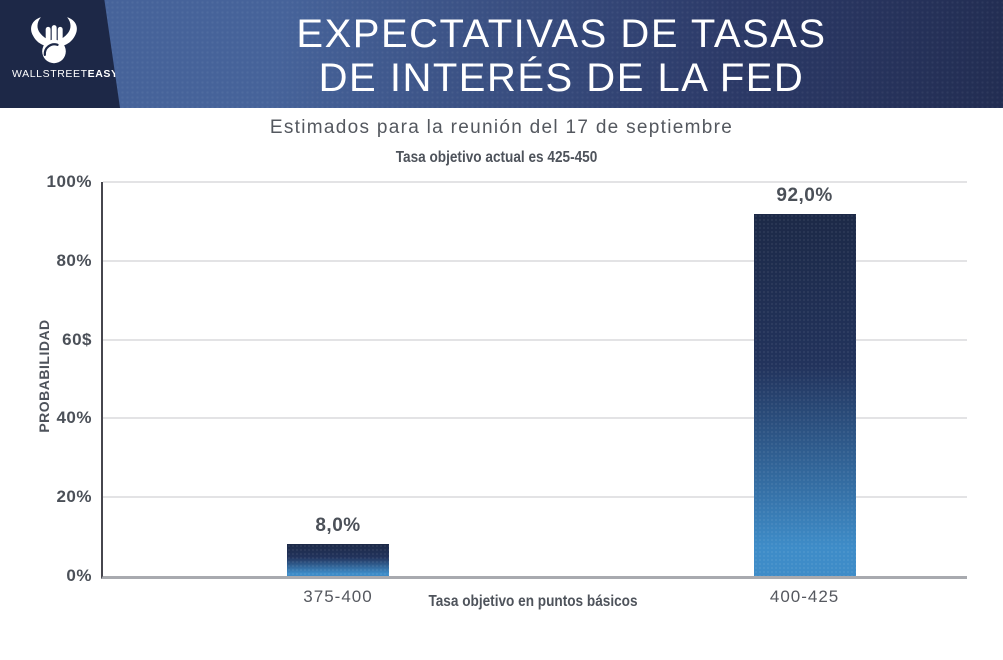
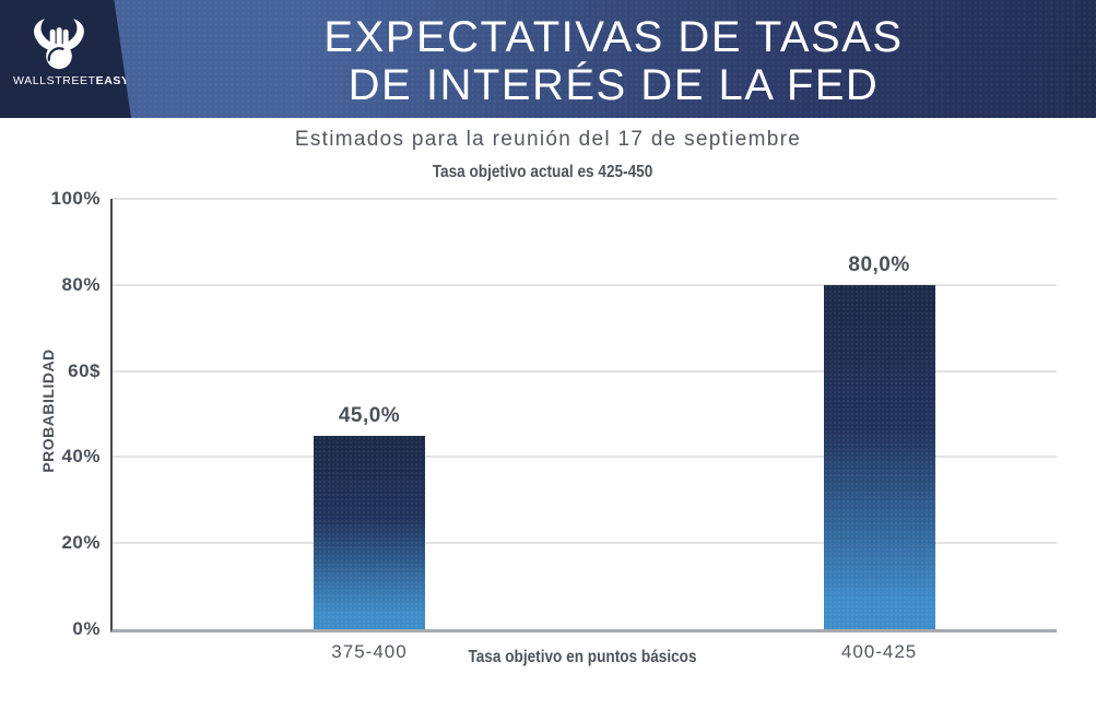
375-400: 8,0% -> 45,0%
400-425: 92,0% -> 80,0%
